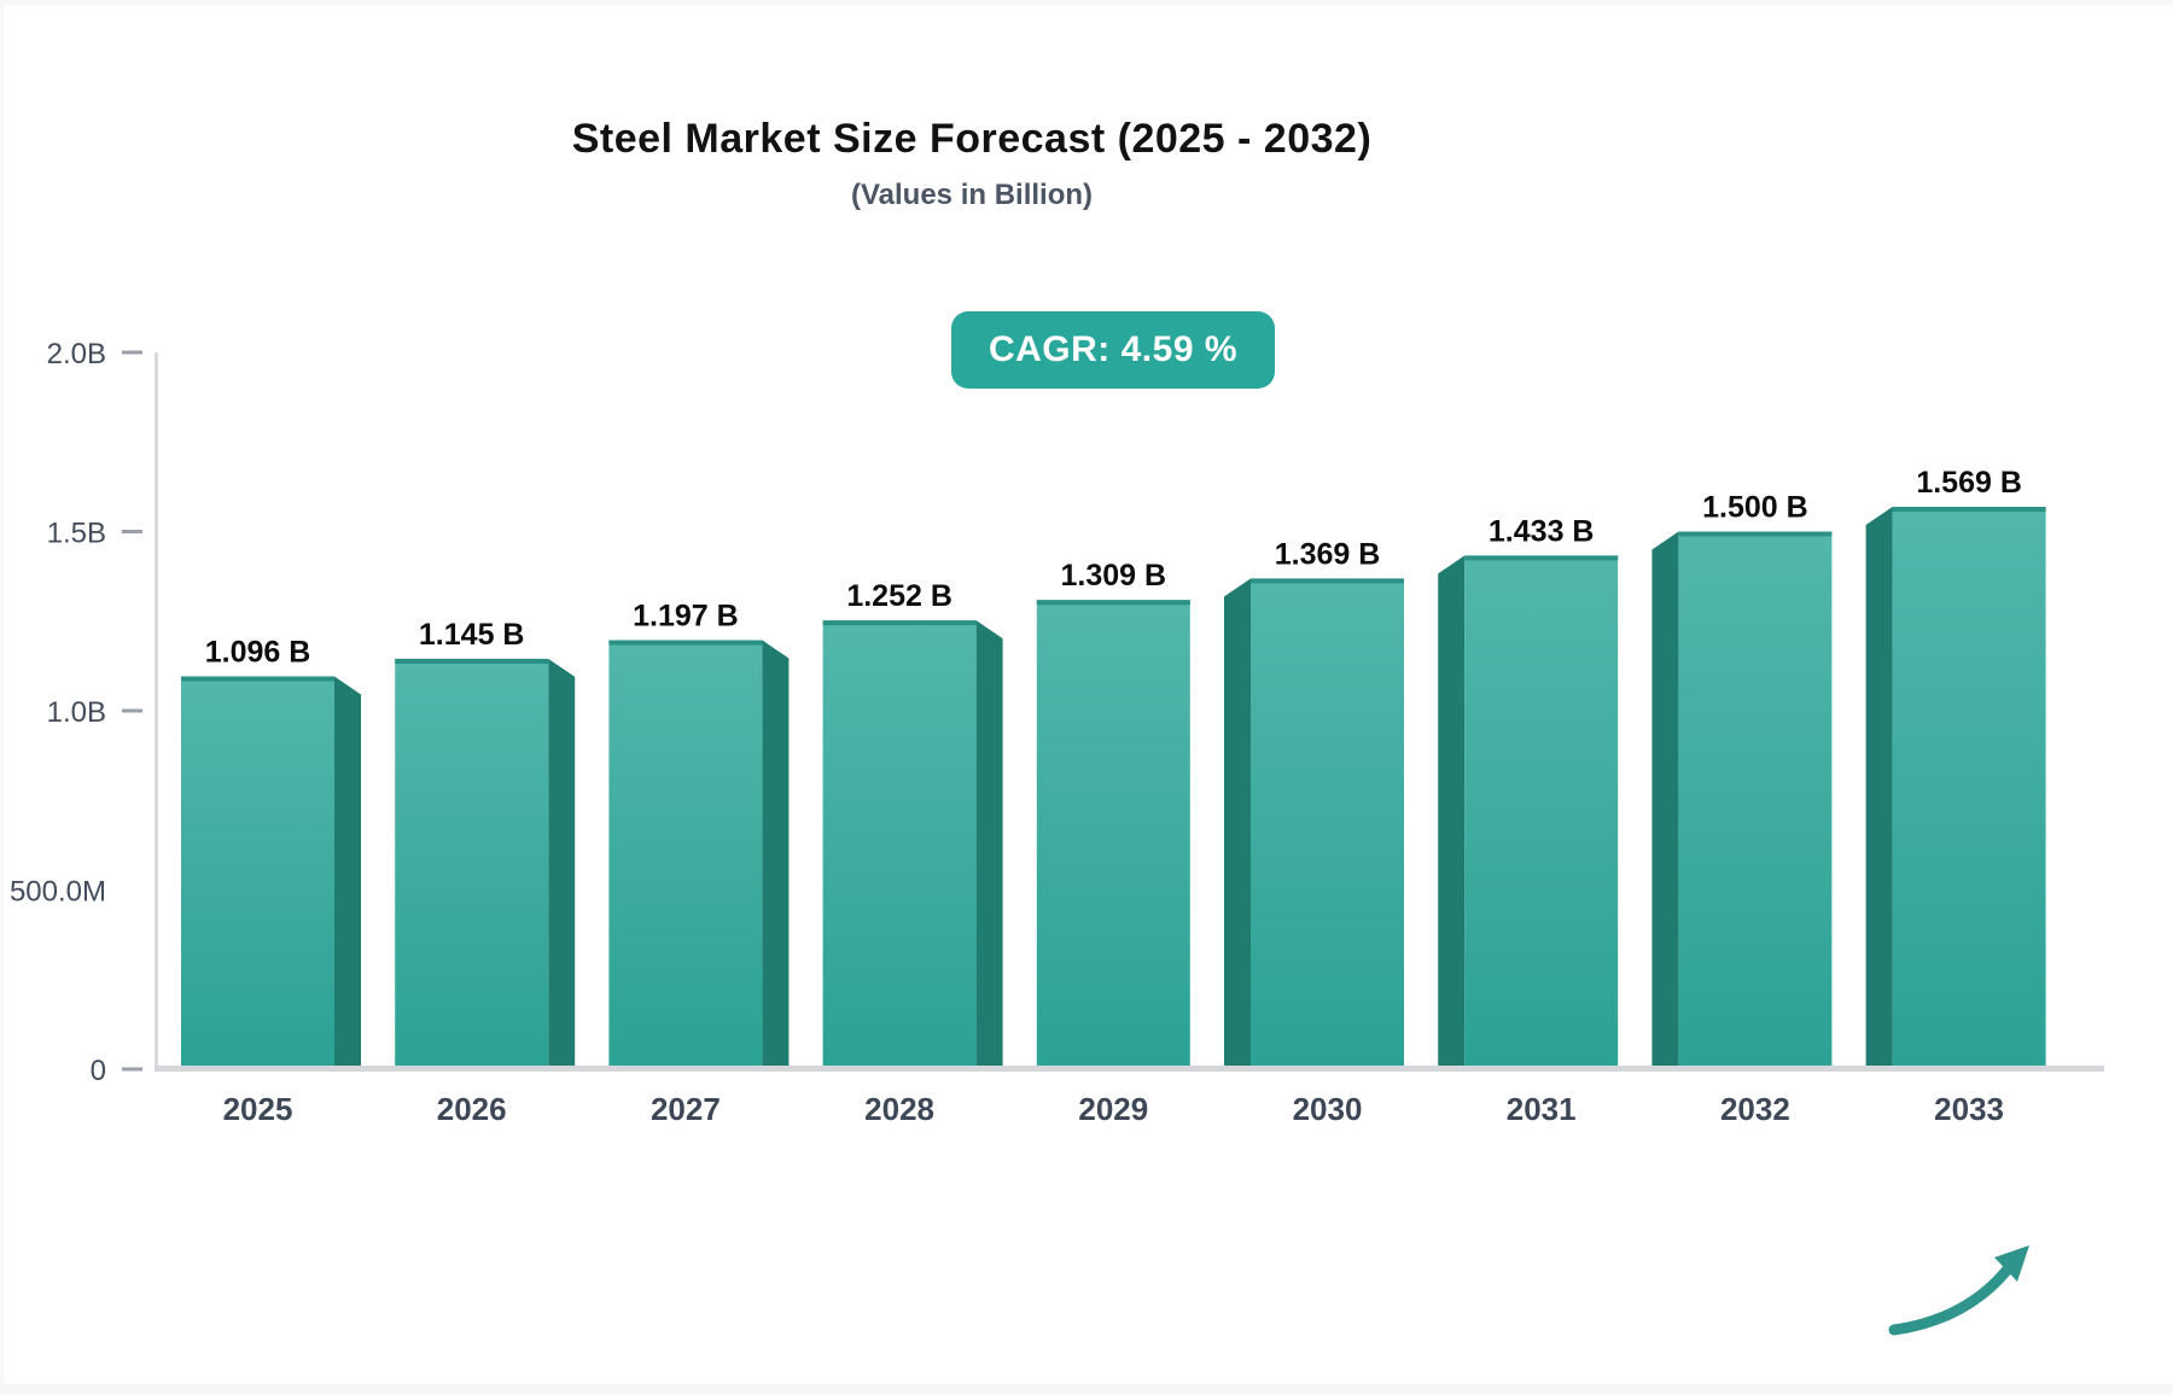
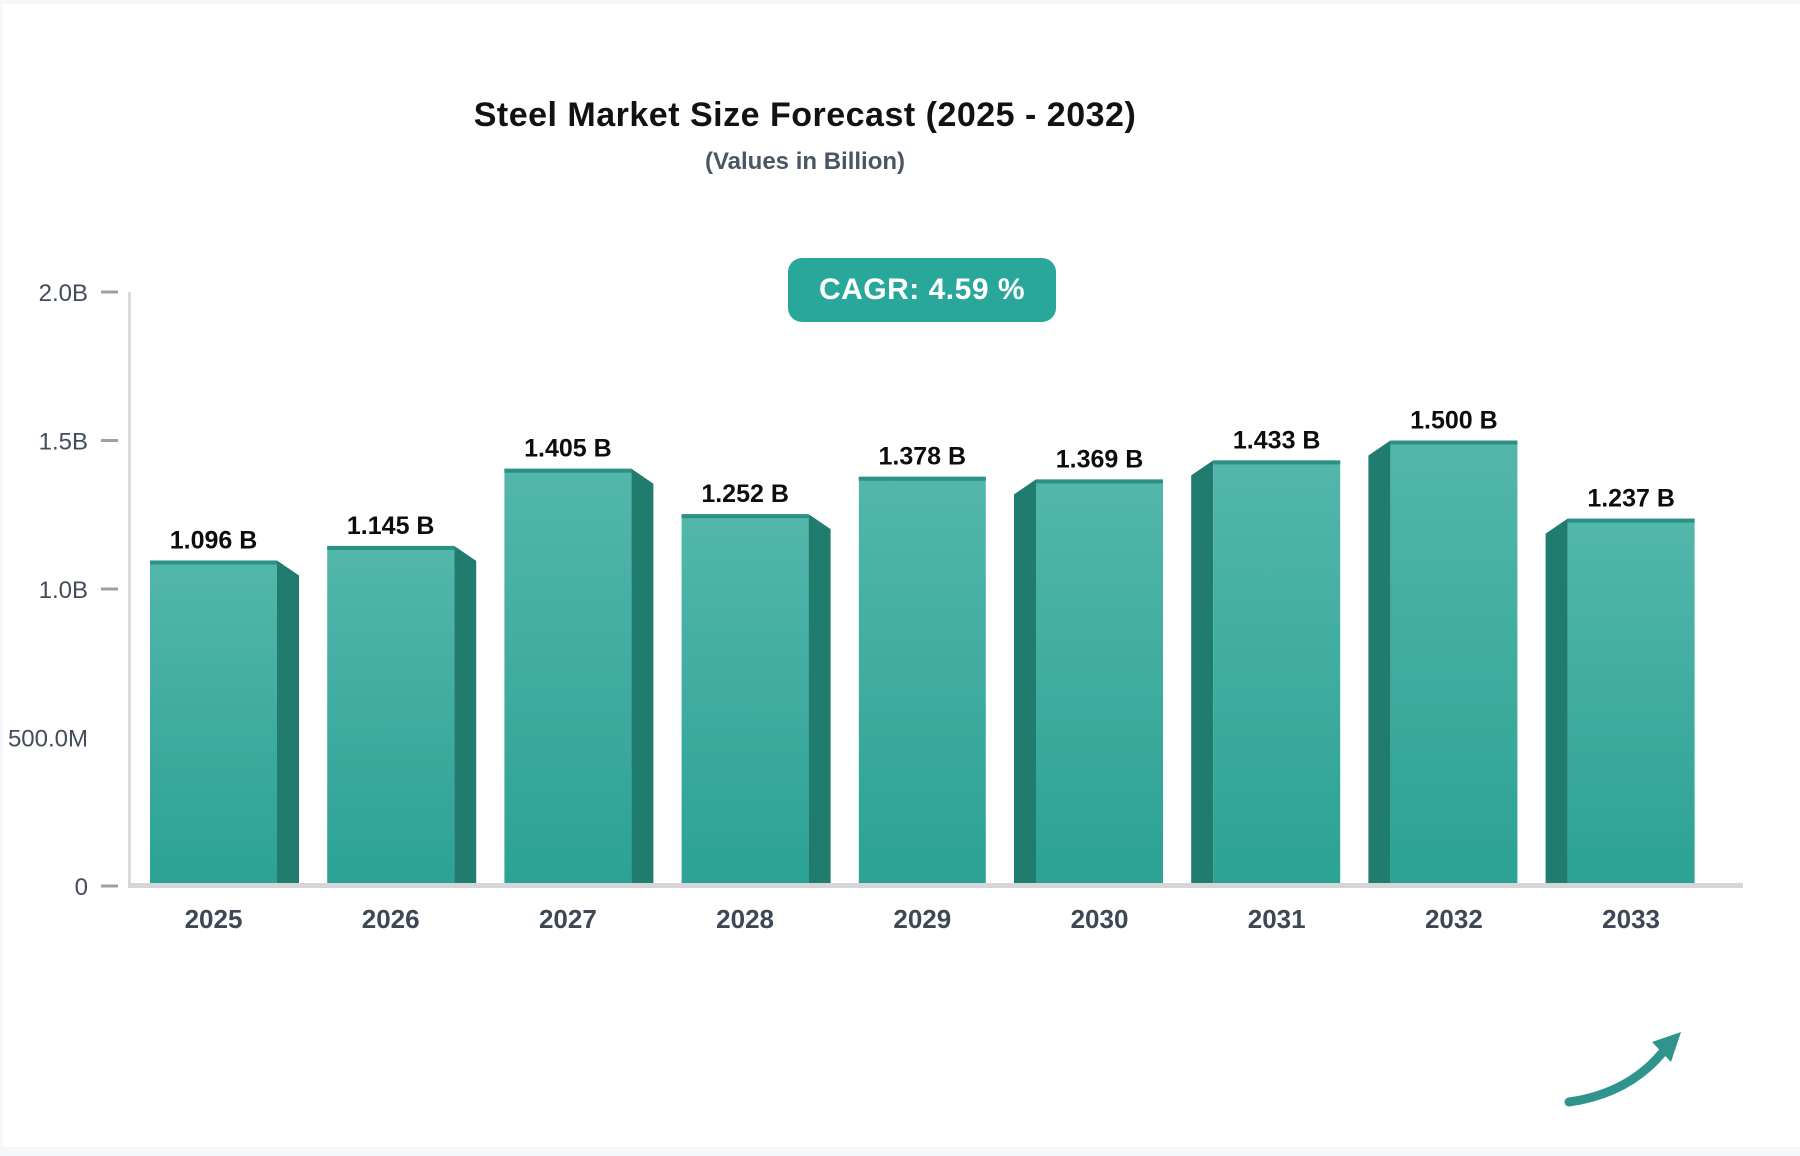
2027: 1.197 -> 1.405
2029: 1.309 -> 1.378
2033: 1.569 -> 1.237
